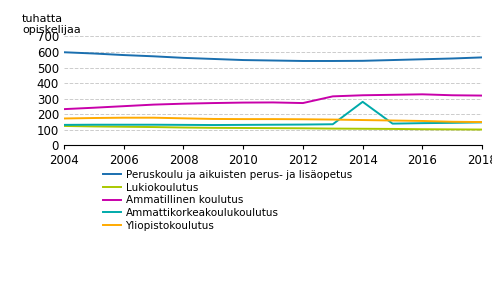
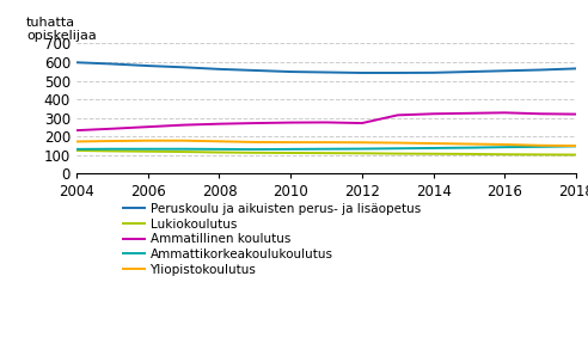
Ammattikorkeakoulukoulutus/2014: 280 -> 140
